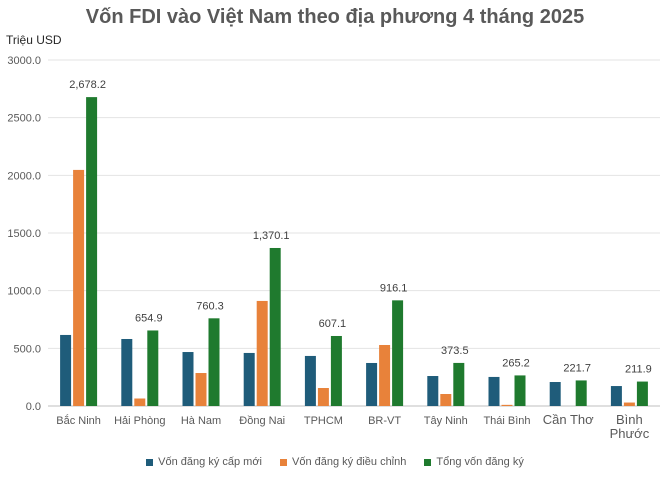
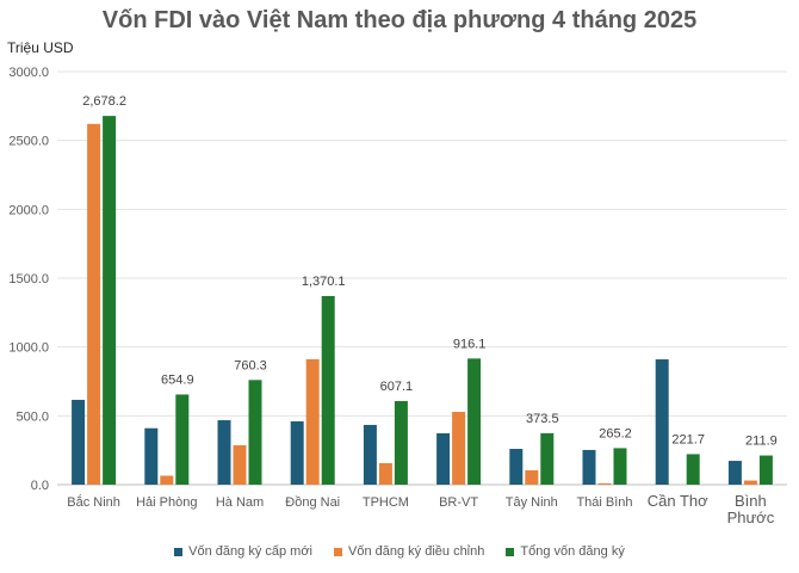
Vốn đăng ký điều chỉnh/Bắc Ninh: 2050 -> 2620
Vốn đăng ký cấp mới/Hải Phòng: 580 -> 410
Vốn đăng ký cấp mới/Cần Thơ: 210 -> 910
